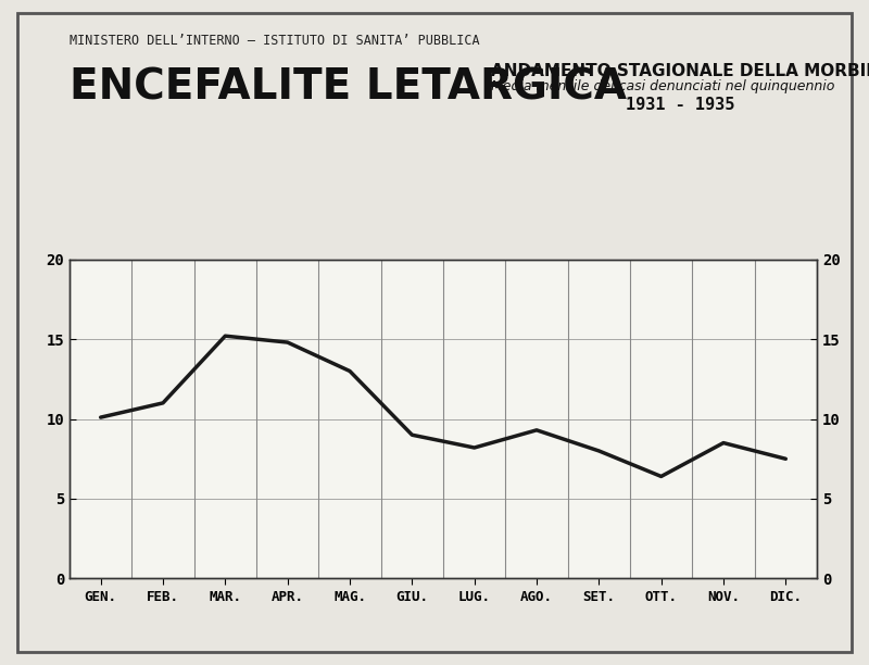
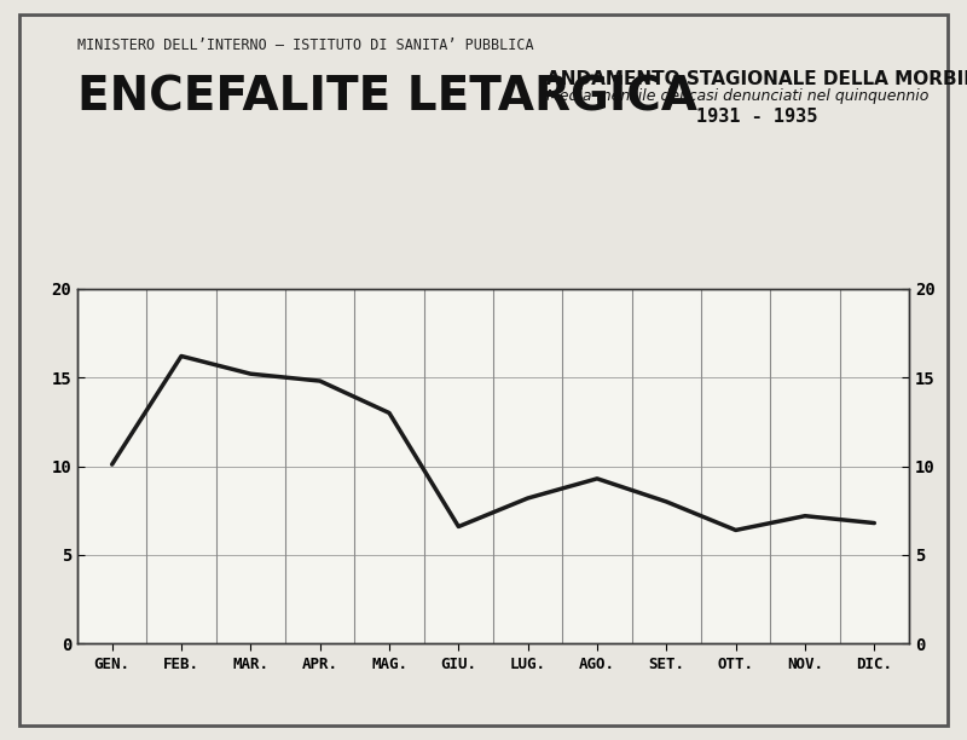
FEB.: 11.0 -> 16.2
GIU.: 9.0 -> 6.6
NOV.: 8.5 -> 7.2
DIC.: 7.5 -> 6.8
